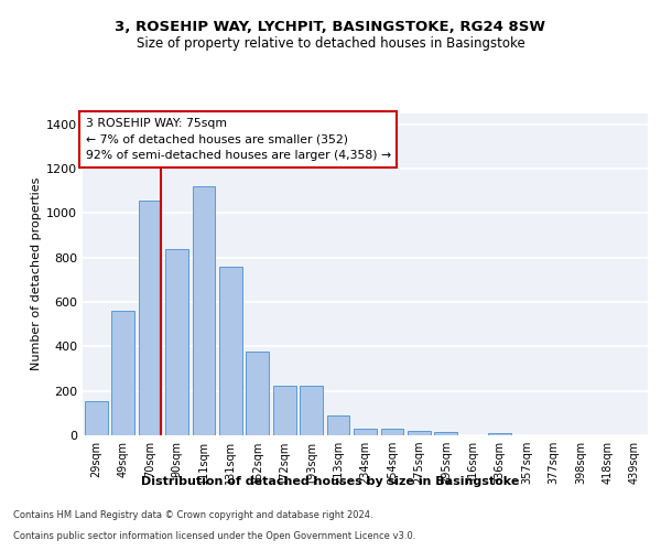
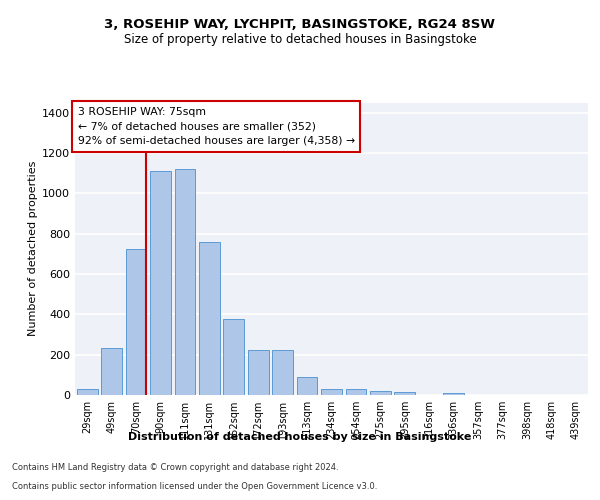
29sqm: 155 -> 30
49sqm: 560 -> 235
70sqm: 1055 -> 725
90sqm: 840 -> 1110
